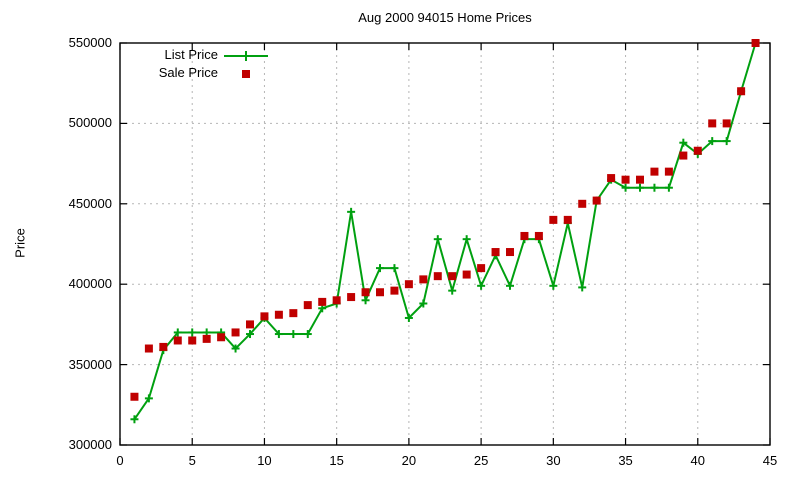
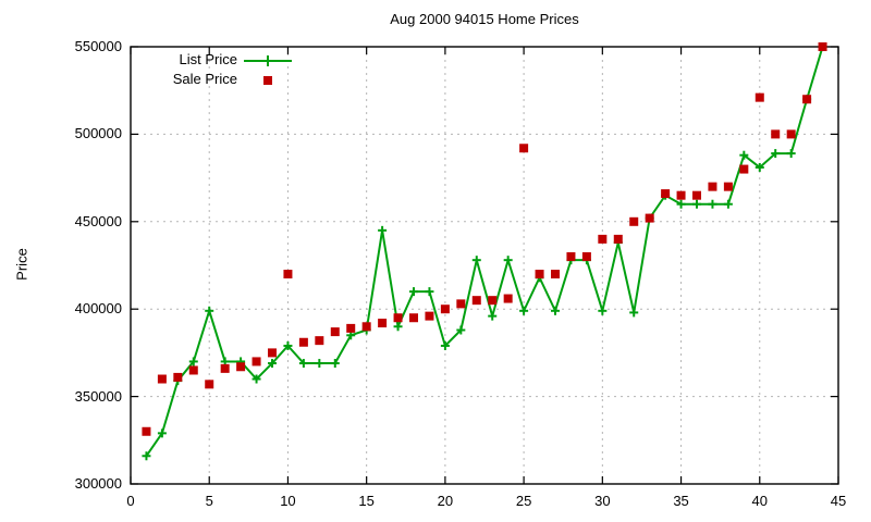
List Price/5: 370000 -> 399000
Sale Price/5: 365000 -> 357000
Sale Price/10: 380000 -> 420000
Sale Price/25: 410000 -> 492000
Sale Price/40: 483000 -> 521000
